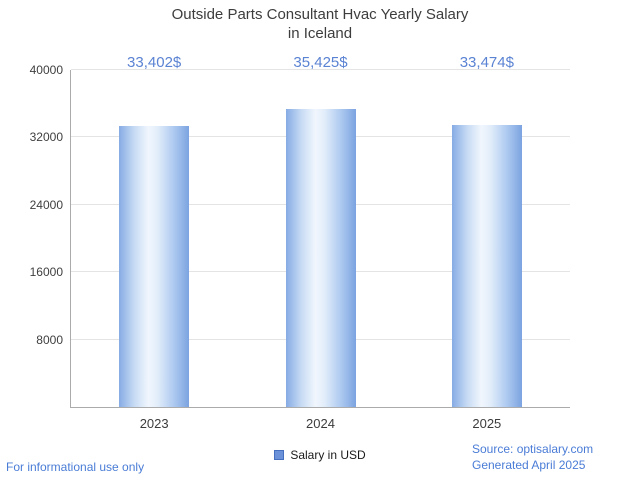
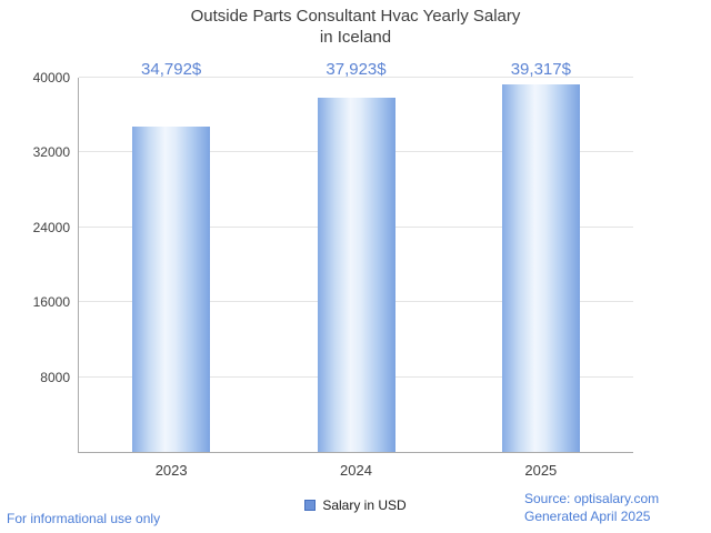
2023: 33,402 -> 34,792
2024: 35,425 -> 37,923
2025: 33,474 -> 39,317
